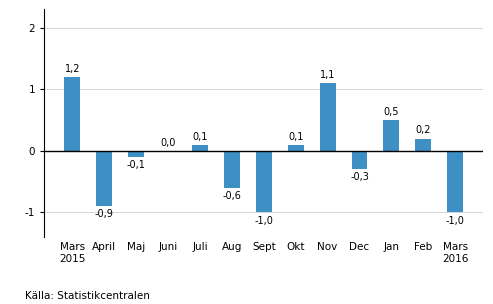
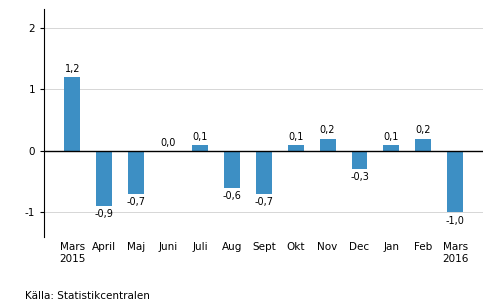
Maj: -0,1 -> -0,7
Sept: -1,0 -> -0,7
Nov: 1,1 -> 0,2
Jan: 0,5 -> 0,1
